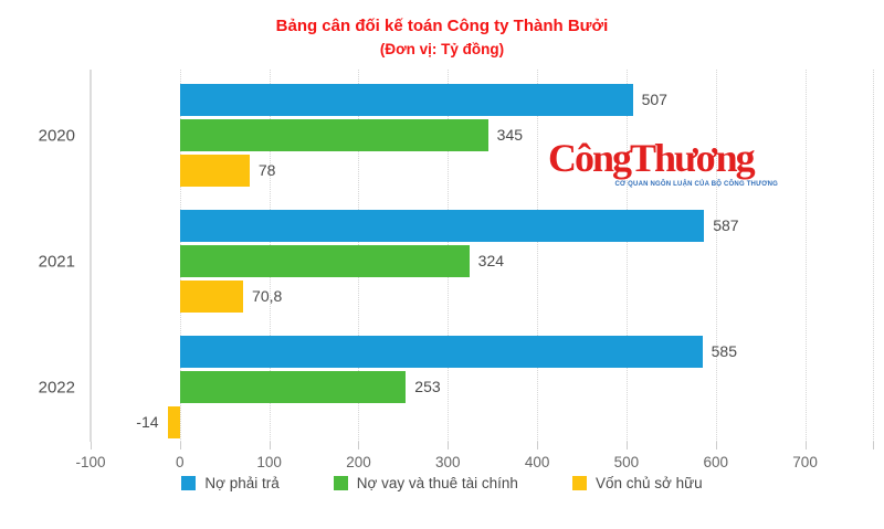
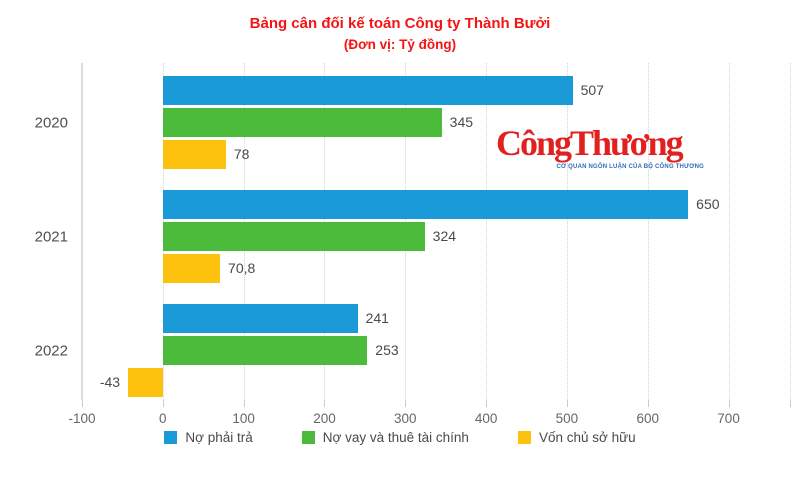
Nợ phải trả/2021: 587 -> 650
Nợ phải trả/2022: 585 -> 241
Vốn chủ sở hữu/2022: -14 -> -43
